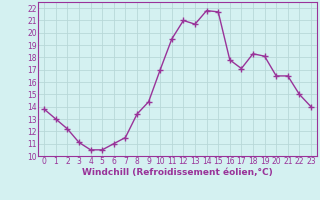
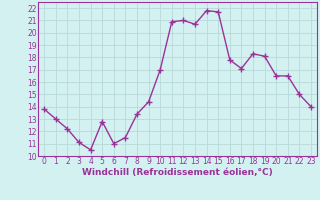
5: 10.5 -> 12.8
11: 19.5 -> 20.9
